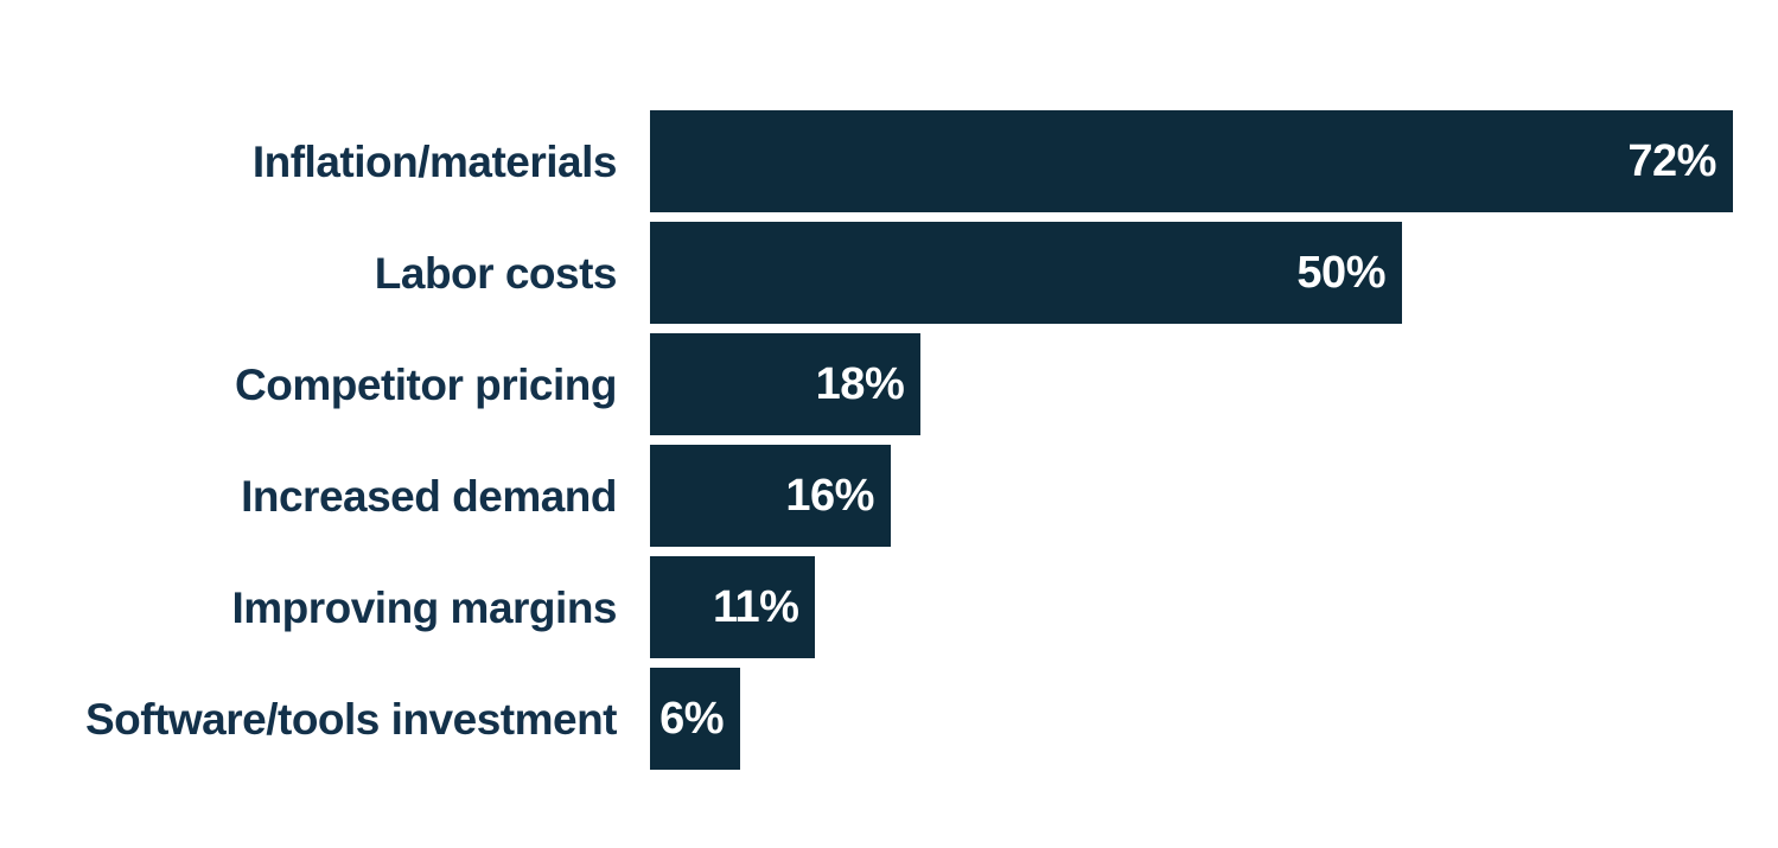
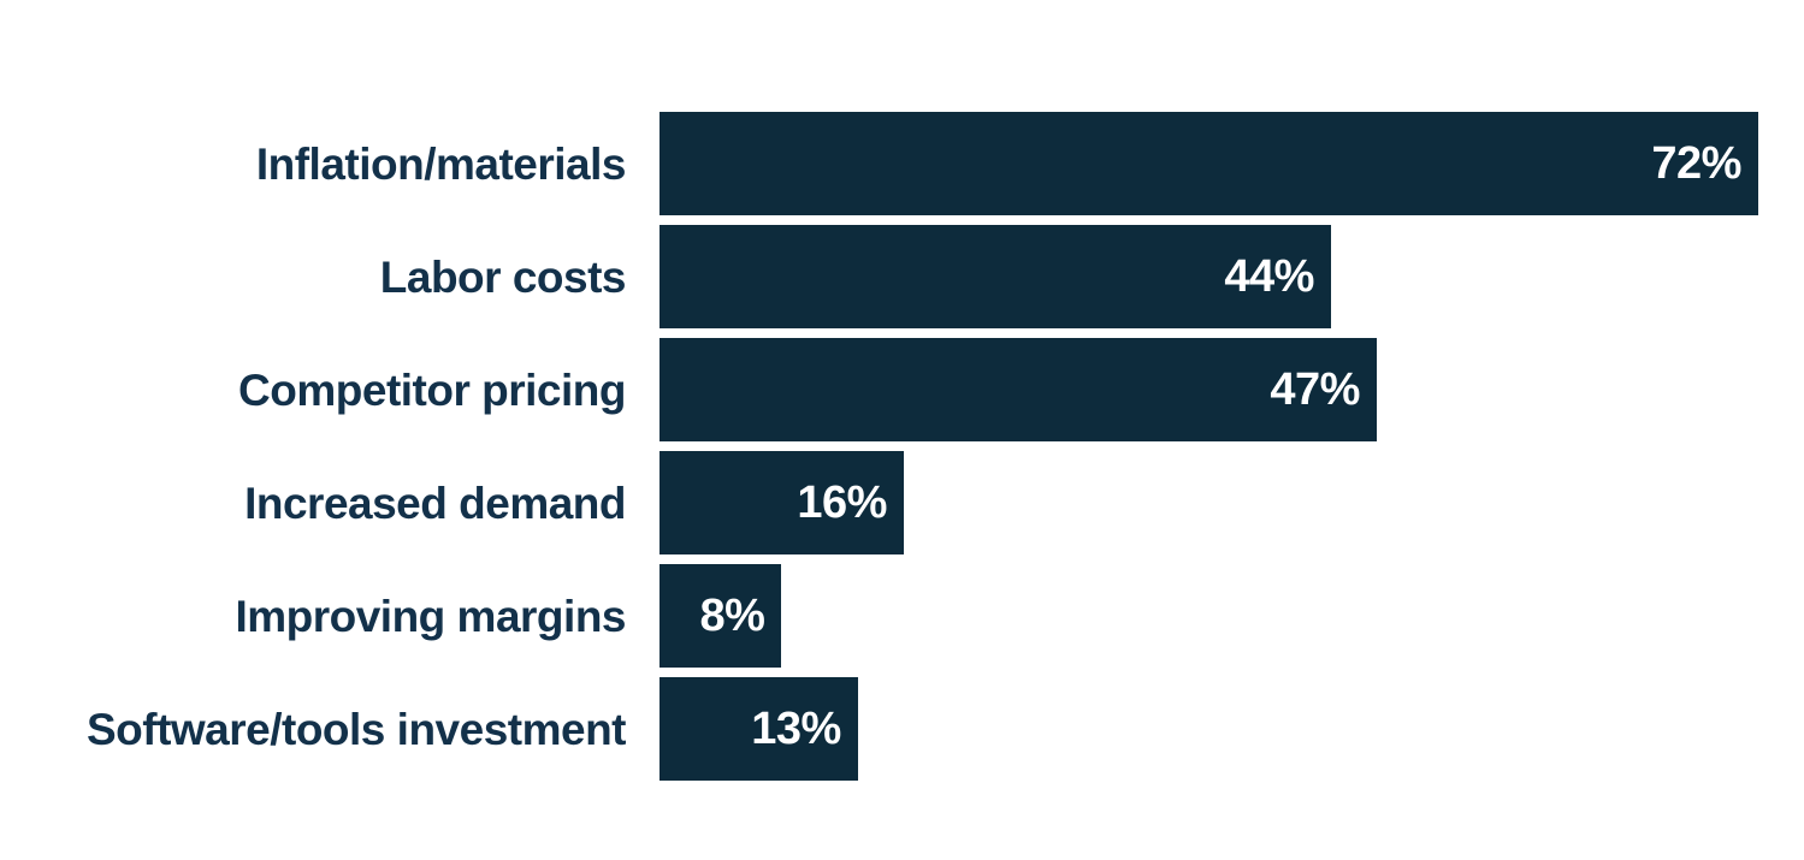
Labor costs: 50% -> 44%
Competitor pricing: 18% -> 47%
Improving margins: 11% -> 8%
Software/tools investment: 6% -> 13%
